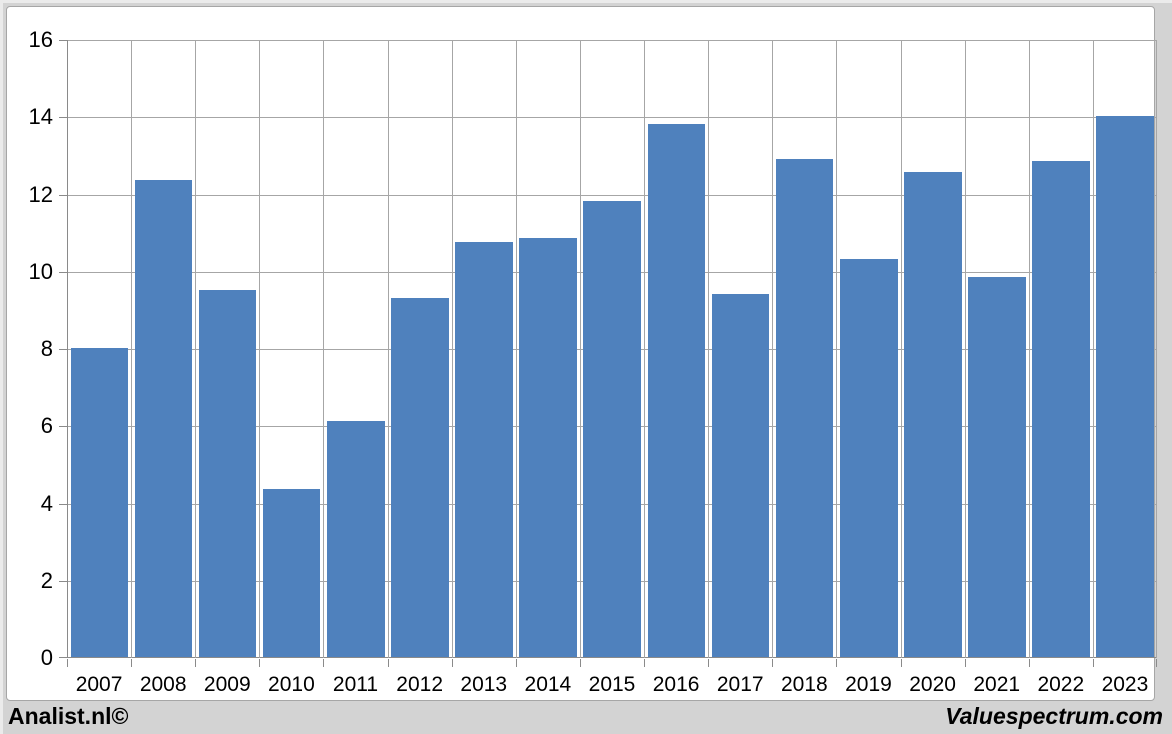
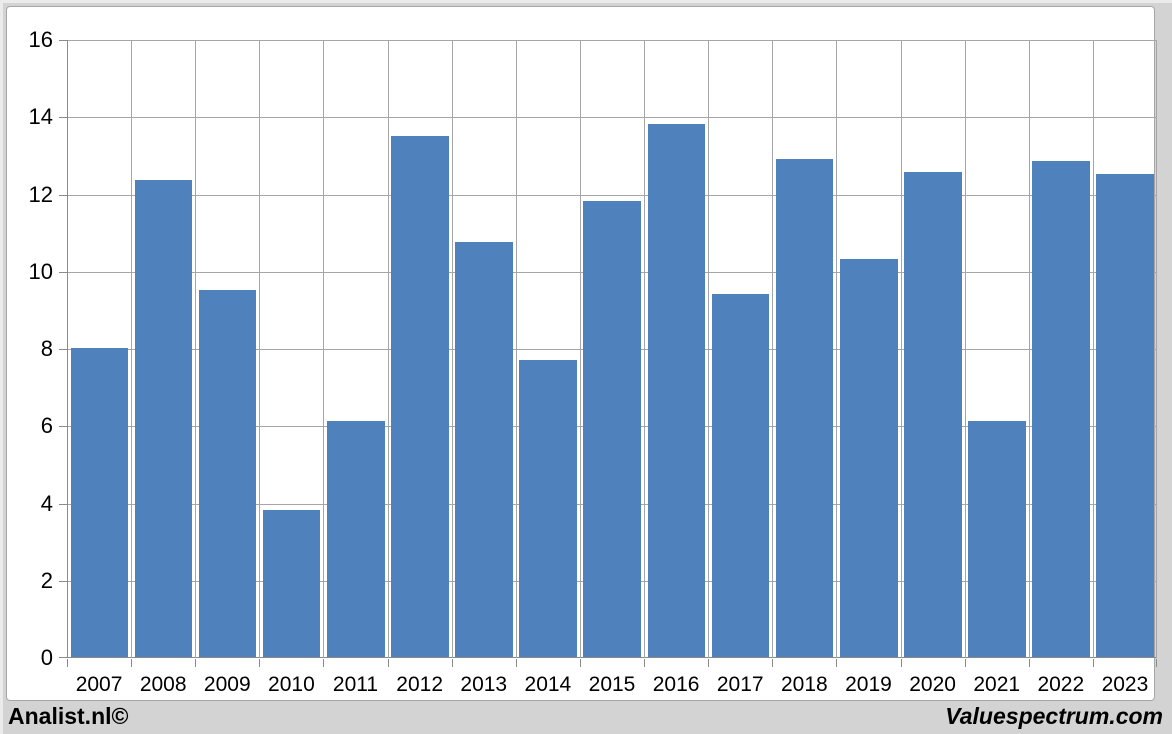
2010: 4.3 -> 3.8
2012: 9.3 -> 13.5
2014: 10.8 -> 7.7
2021: 9.8 -> 6.1
2023: 14.0 -> 12.5
